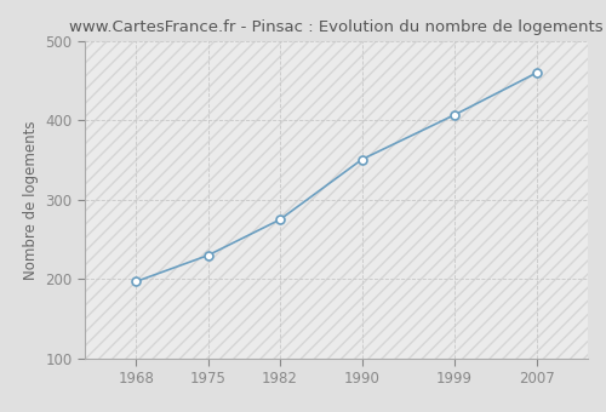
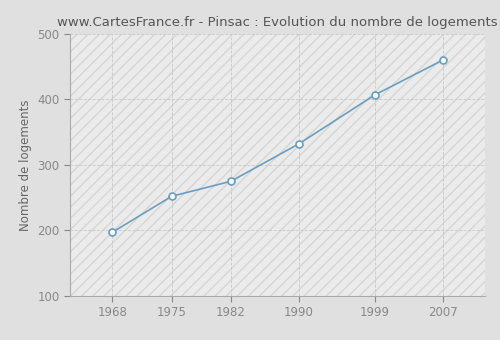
1975: 230 -> 252
1990: 351 -> 332
